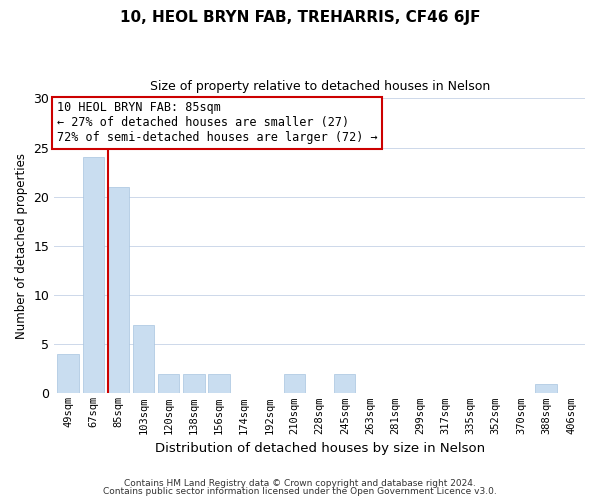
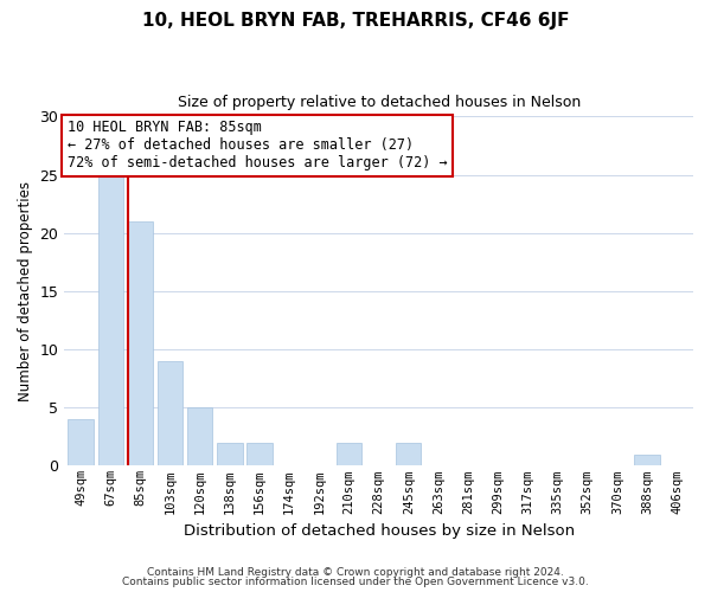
67sqm: 24 -> 25
103sqm: 7 -> 9
120sqm: 2 -> 5
